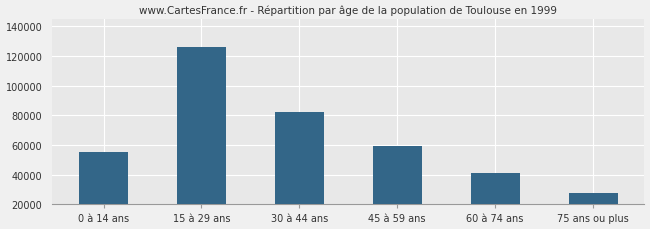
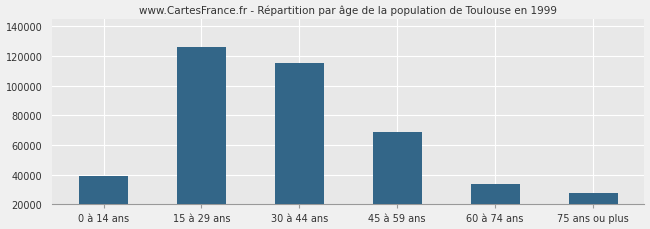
0 à 14 ans: 55000 -> 39000
30 à 44 ans: 82000 -> 115000
45 à 59 ans: 59000 -> 69000
60 à 74 ans: 41000 -> 34000
